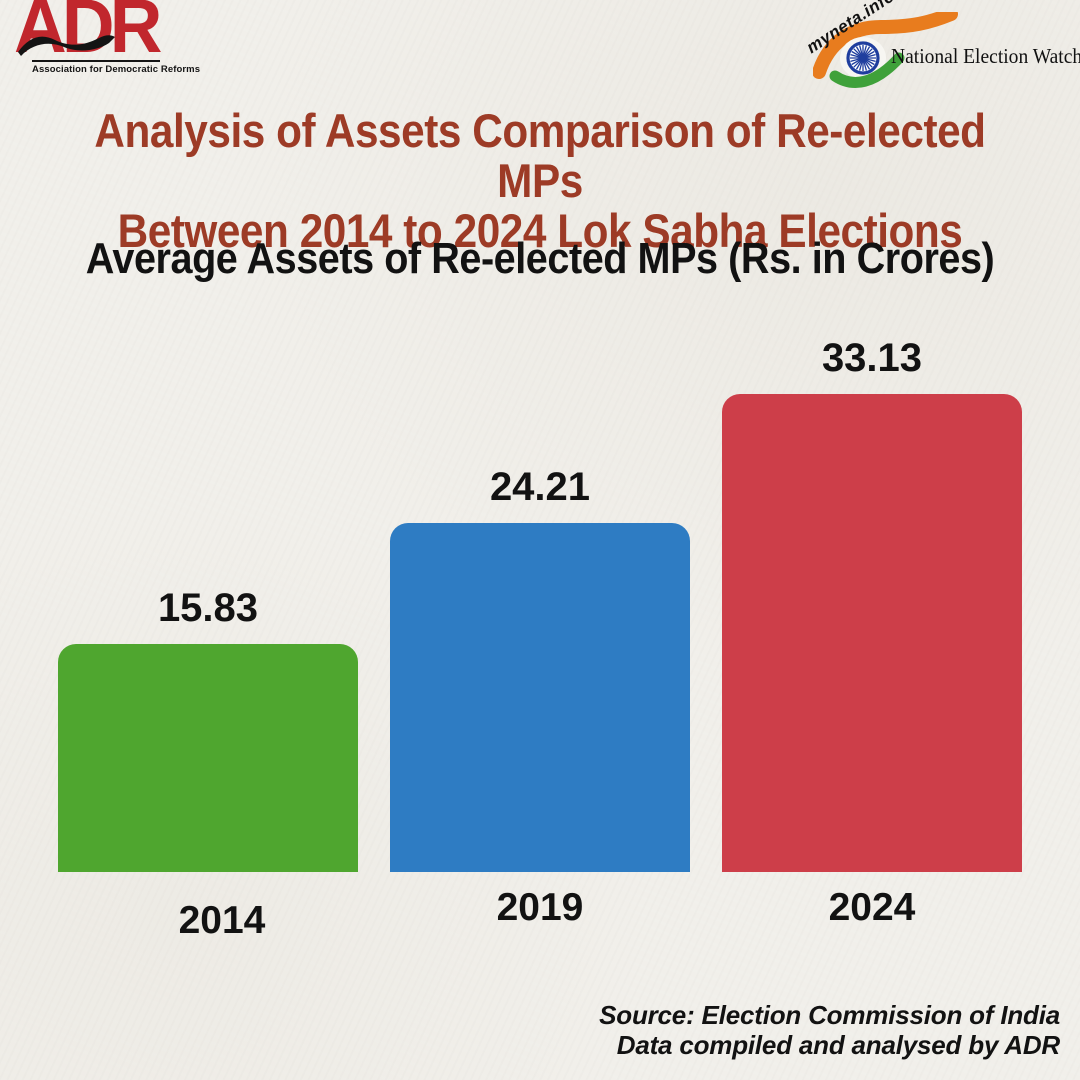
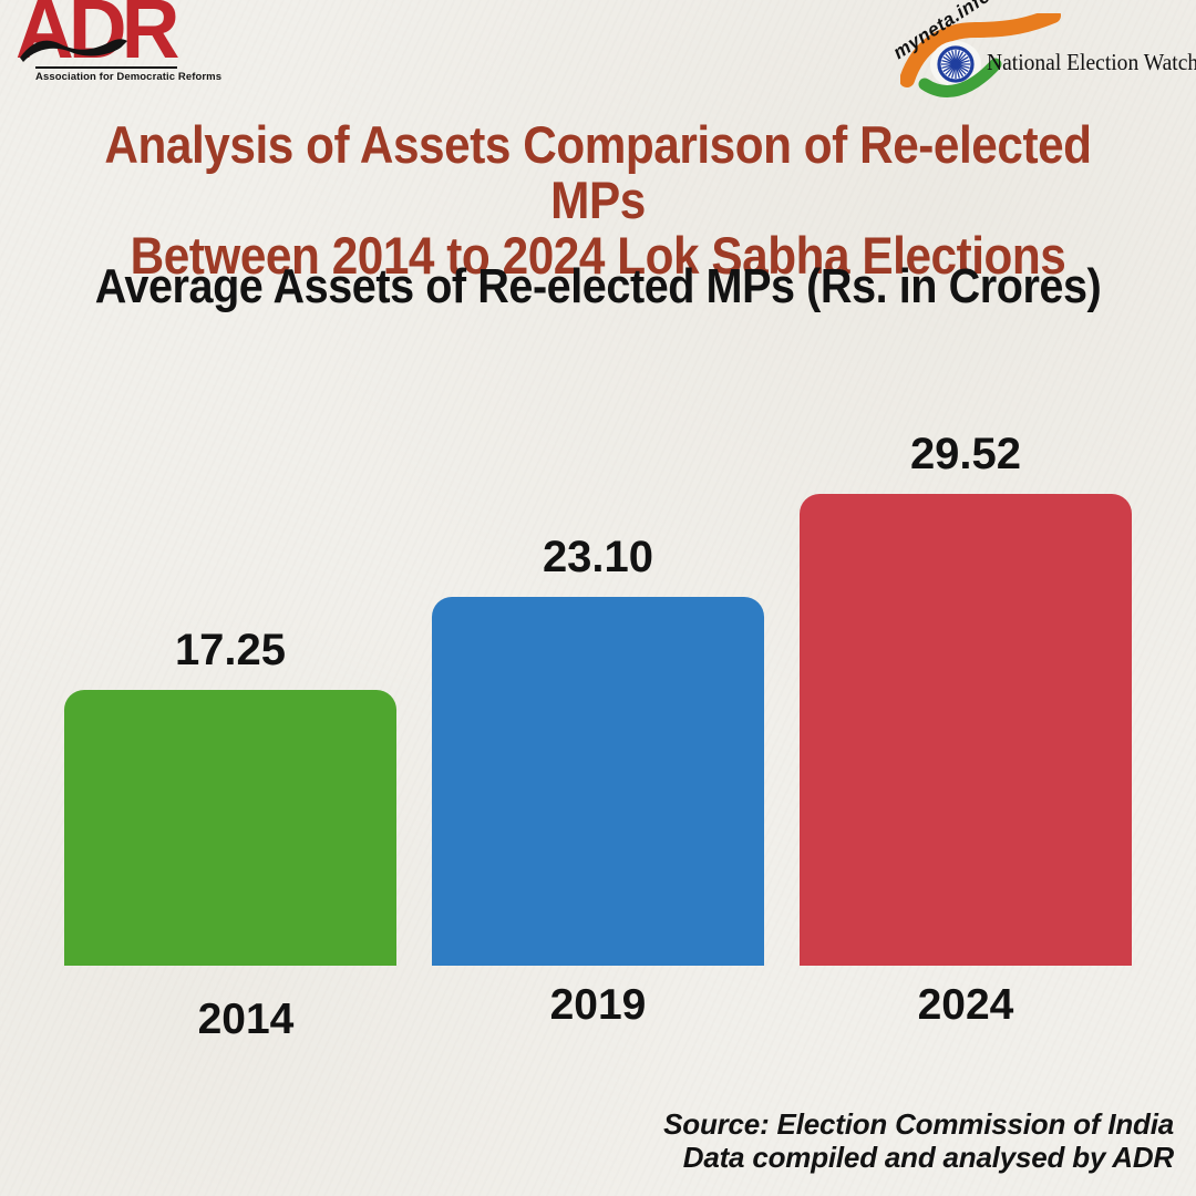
2014: 15.83 -> 17.25
2019: 24.21 -> 23.10
2024: 33.13 -> 29.52
